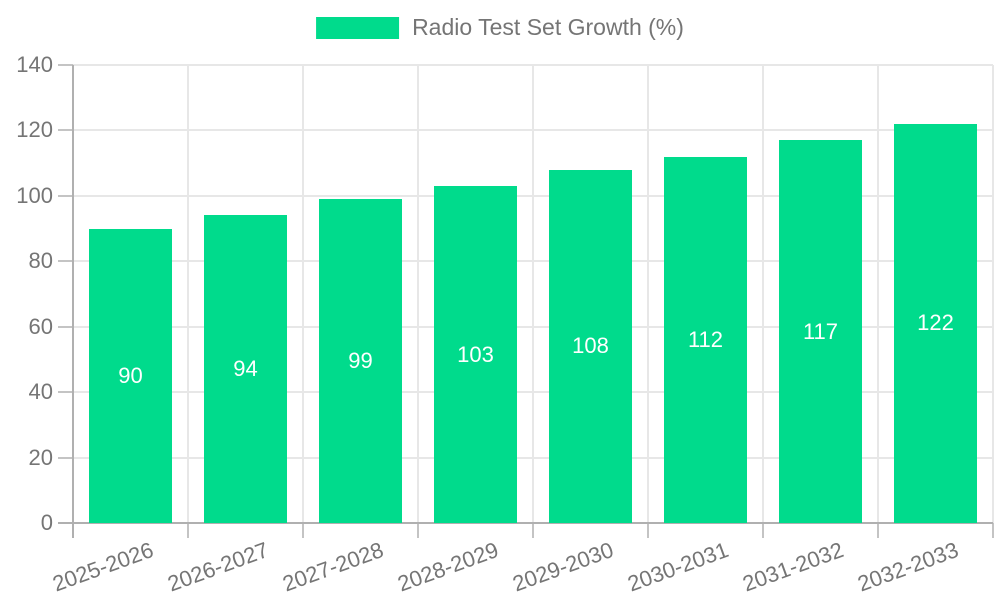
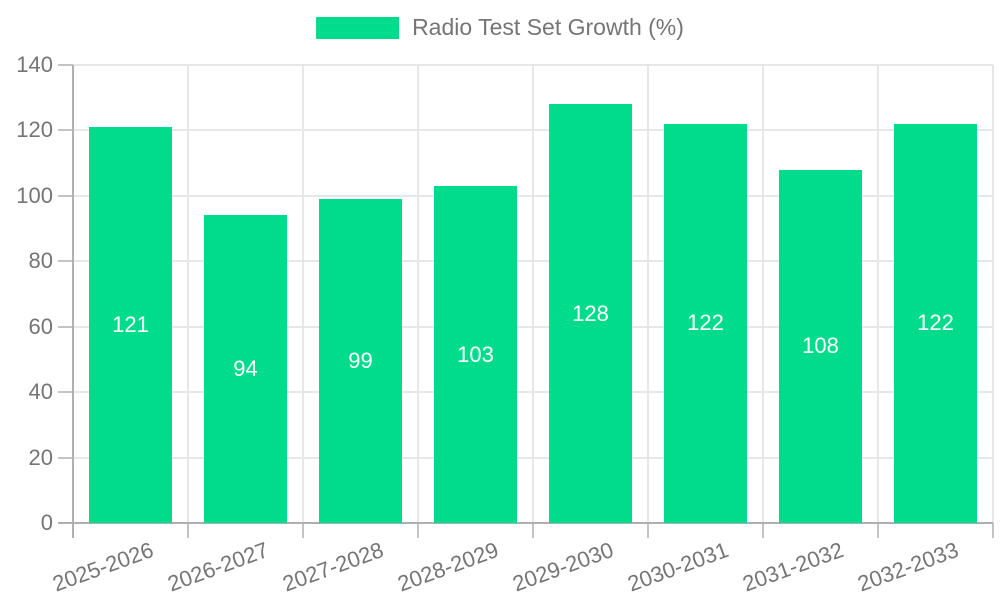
2025-2026: 90 -> 121
2029-2030: 108 -> 128
2030-2031: 112 -> 122
2031-2032: 117 -> 108
